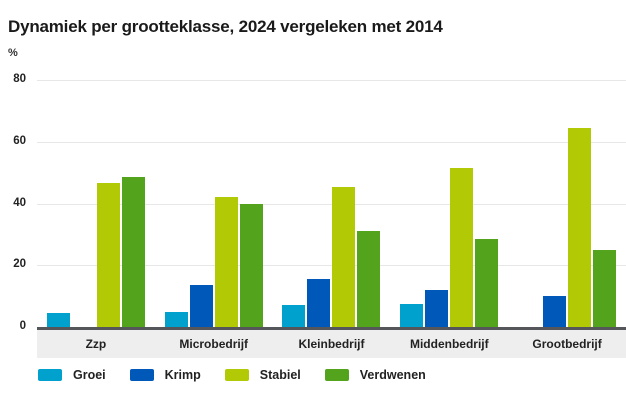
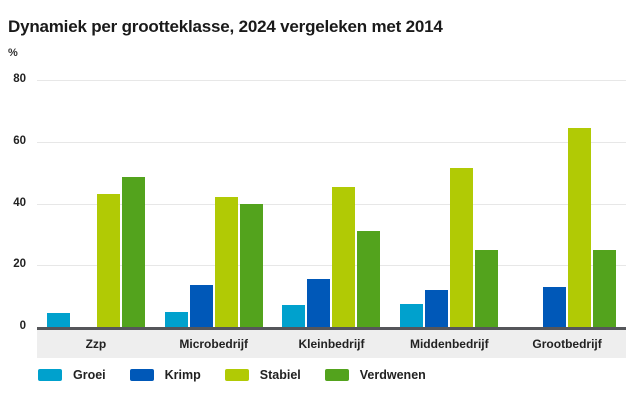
Stabiel/Zzp: 46 -> 43
Verdwenen/Middenbedrijf: 28 -> 25
Krimp/Grootbedrijf: 10 -> 13
